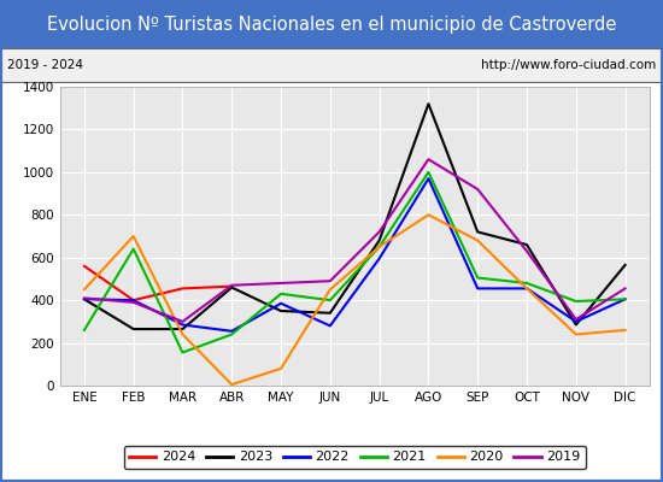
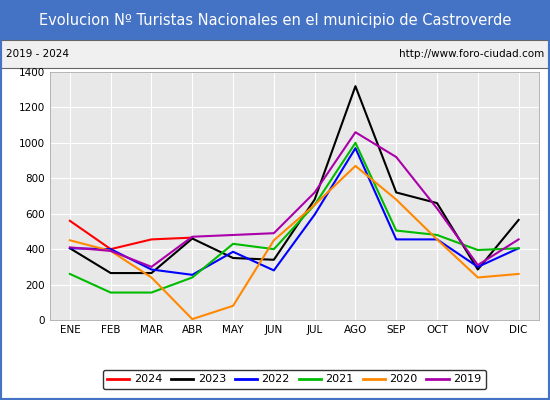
2021/FEB: 640 -> 160
2020/FEB: 700 -> 390
2020/AGO: 800 -> 870
